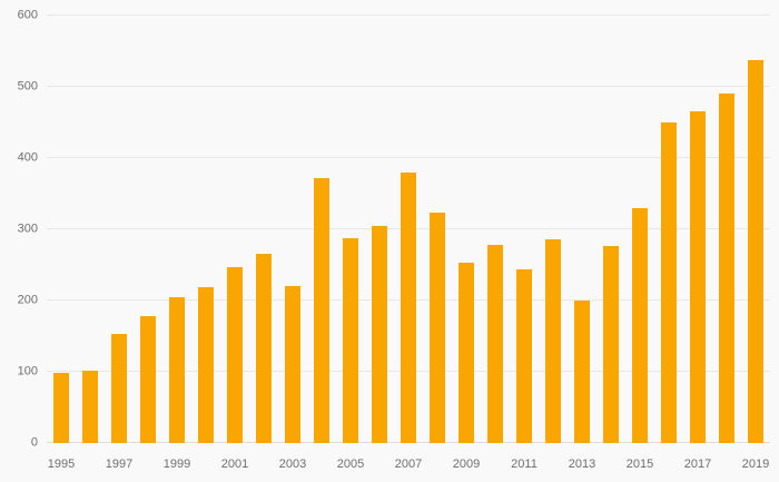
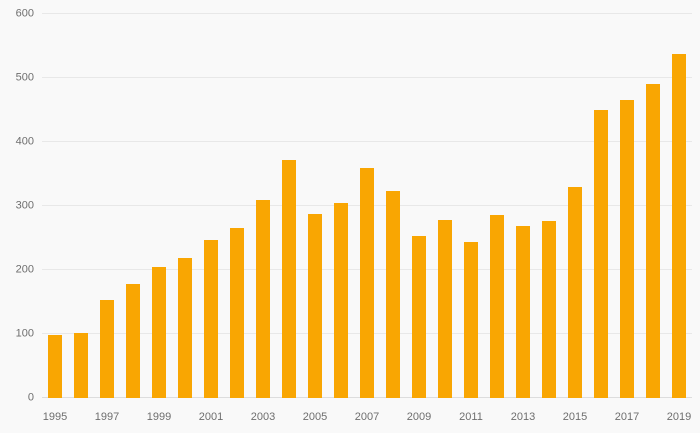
2003: 220 -> 310
2007: 380 -> 360
2013: 200 -> 270
